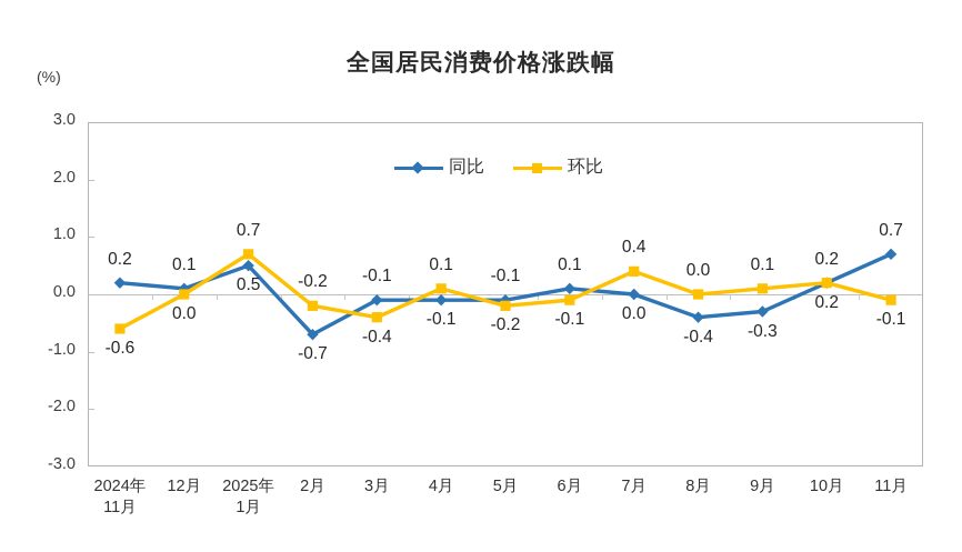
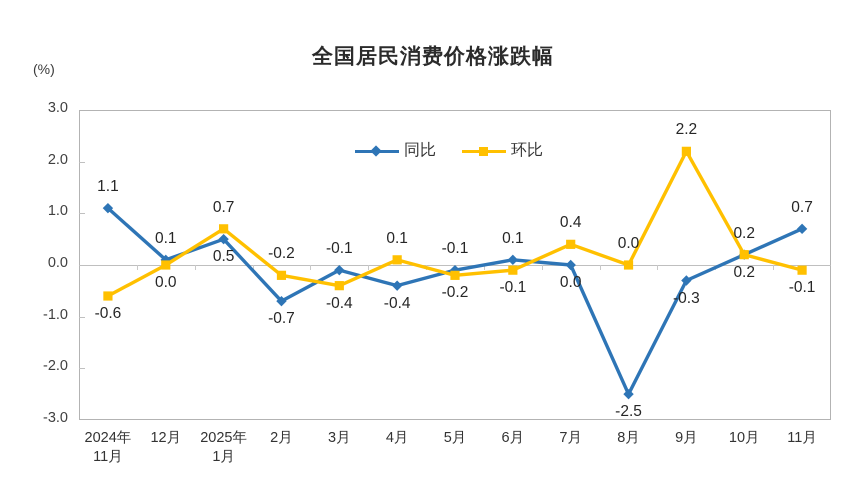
同比/2024年 11月: 0.2 -> 1.1
同比/4月: -0.1 -> -0.4
同比/8月: -0.4 -> -2.5
环比/9月: 0.1 -> 2.2
